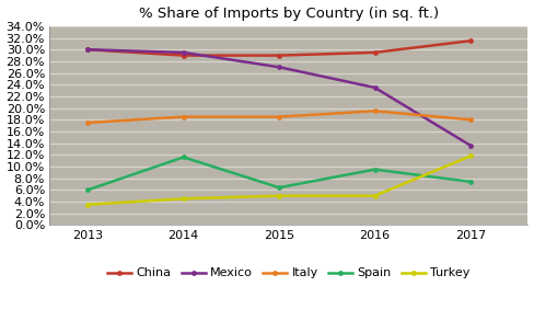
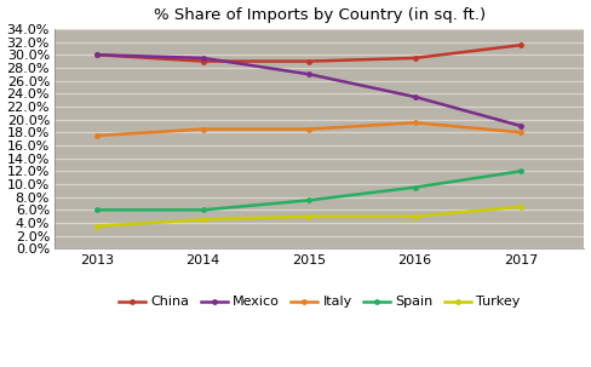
Spain/2014: 11.6% -> 6.0%
Spain/2015: 6.4% -> 7.5%
Mexico/2017: 13.6% -> 19.0%
Spain/2017: 7.4% -> 12.0%
Turkey/2017: 11.8% -> 6.5%
